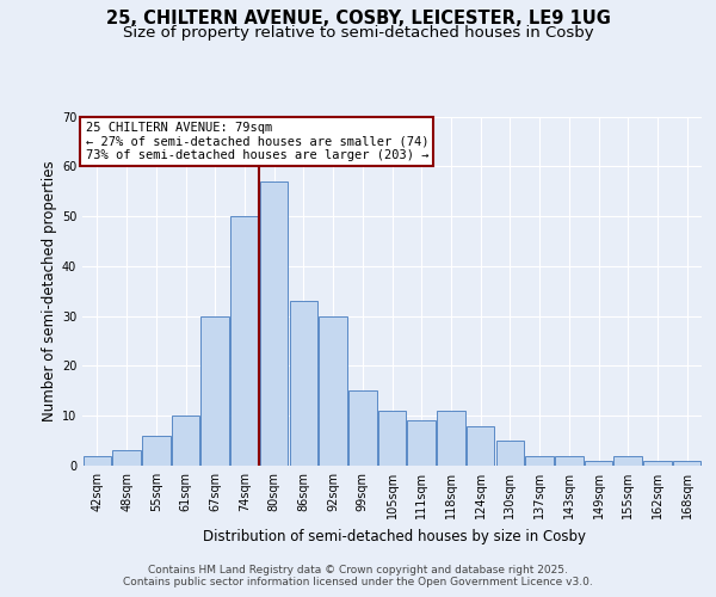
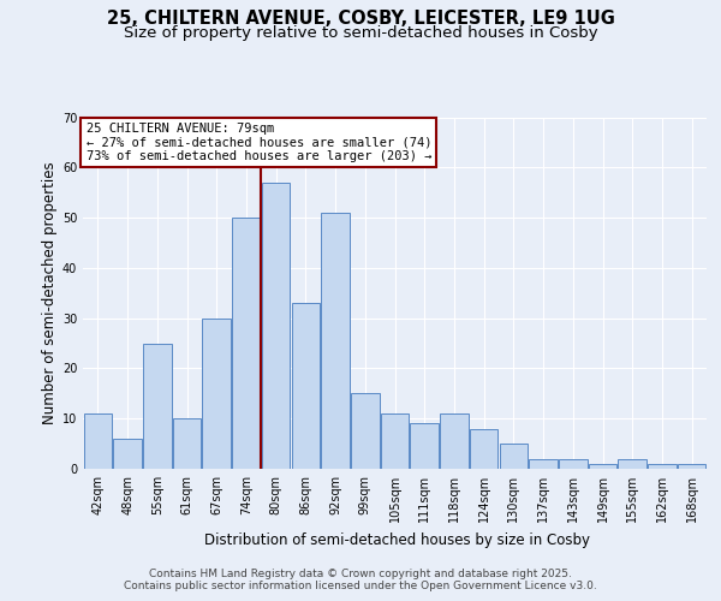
42sqm: 2 -> 11
48sqm: 3 -> 6
55sqm: 6 -> 25
92sqm: 30 -> 51
